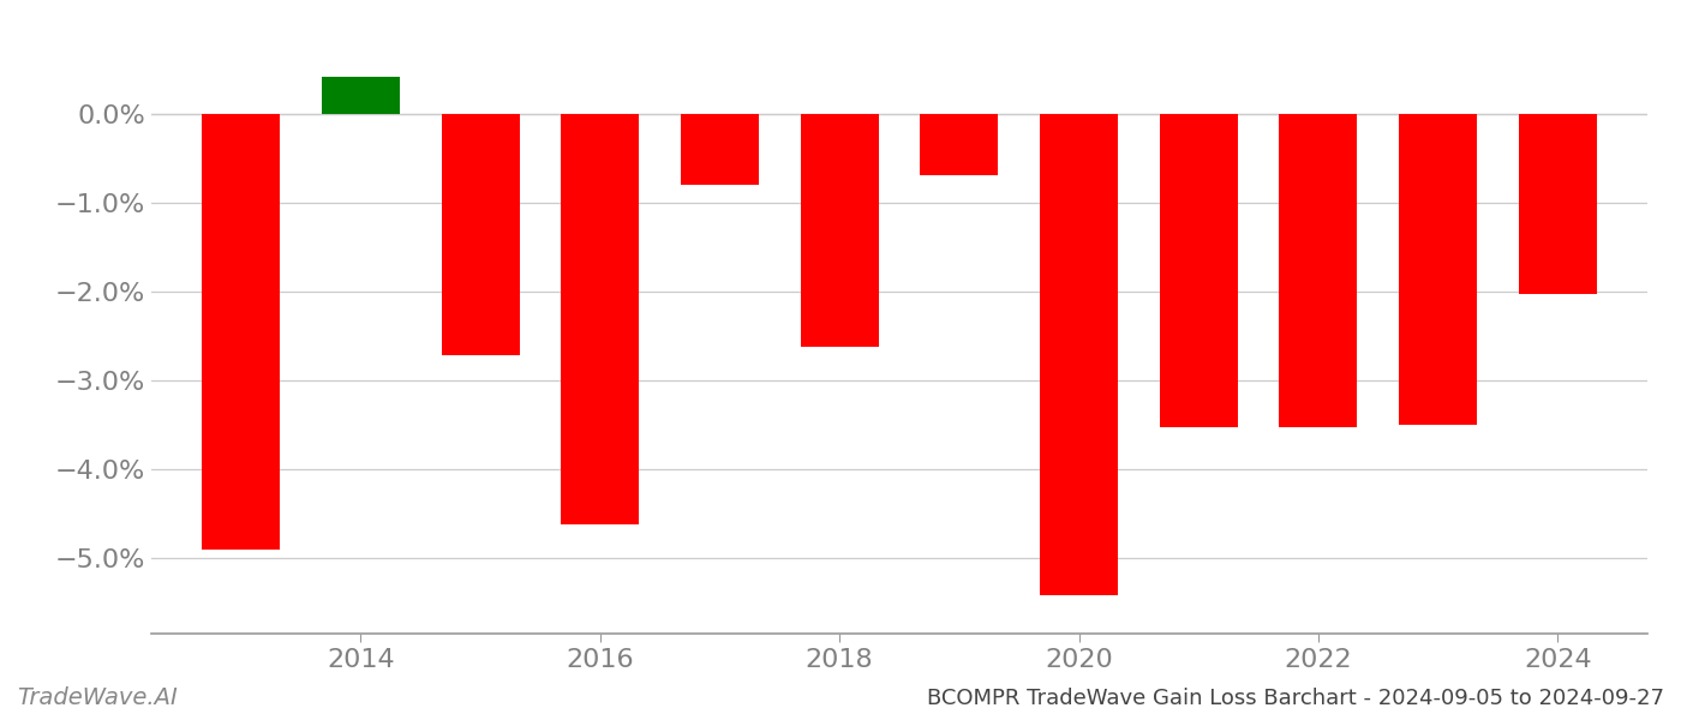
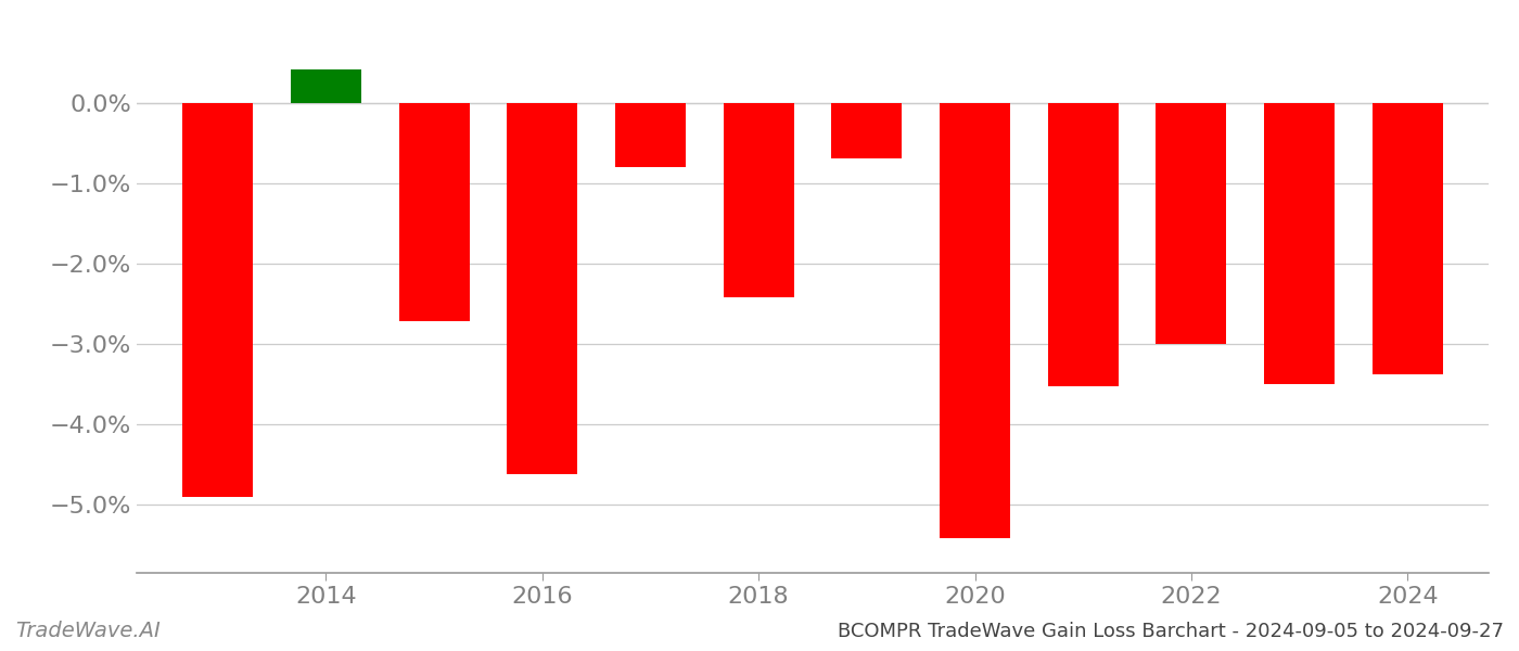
2018: -2.62% -> -2.42%
2022: -3.52% -> -3.00%
2024: -2.02% -> -3.38%
